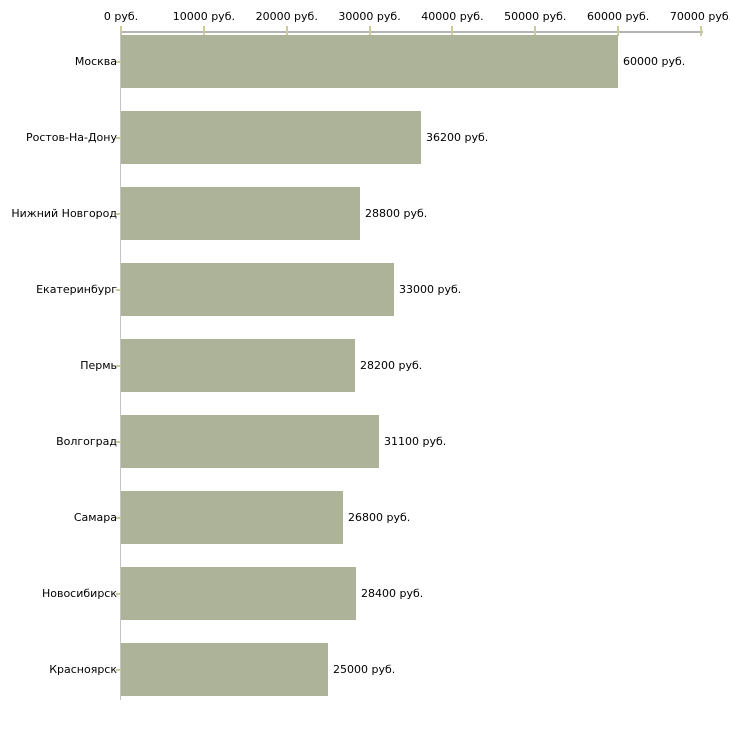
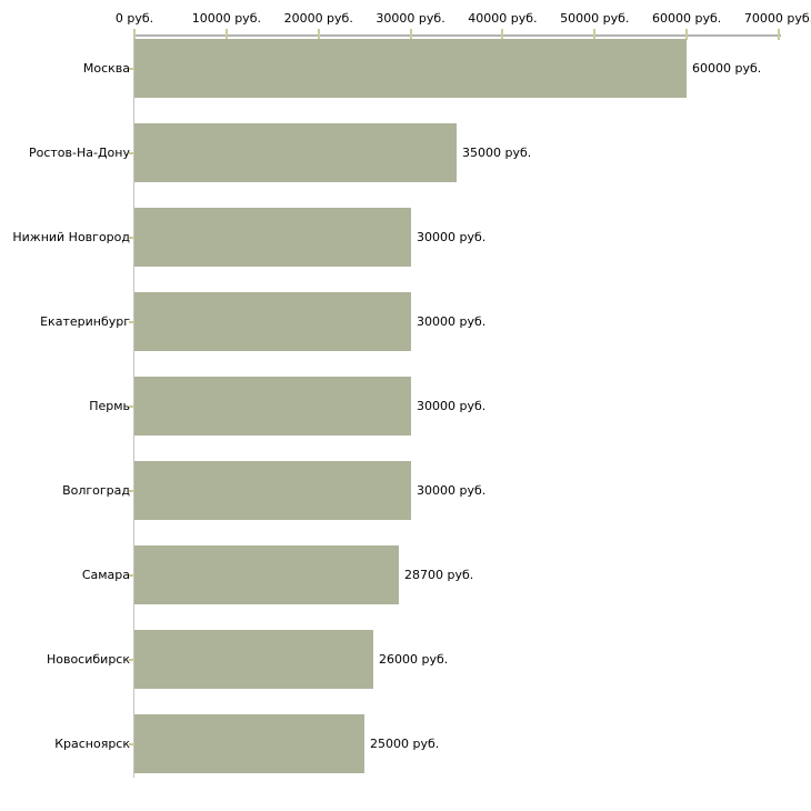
Ростов-На-Дону: 36200 -> 35000
Нижний Новгород: 28800 -> 30000
Екатеринбург: 33000 -> 30000
Пермь: 28200 -> 30000
Волгоград: 31100 -> 30000
Самара: 26800 -> 28700
Новосибирск: 28400 -> 26000
